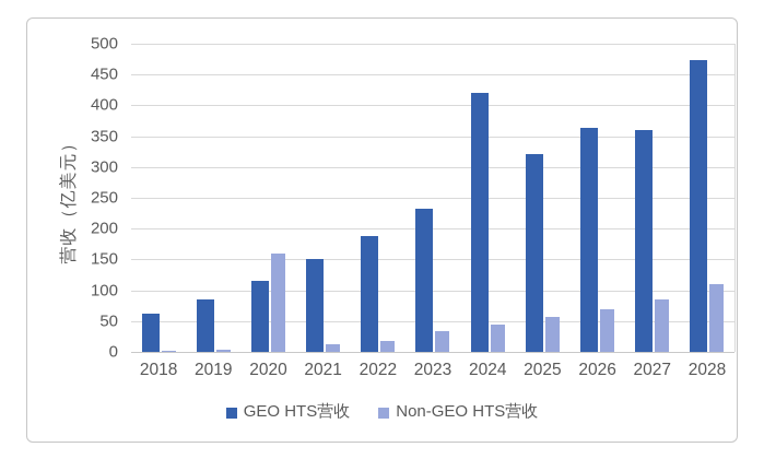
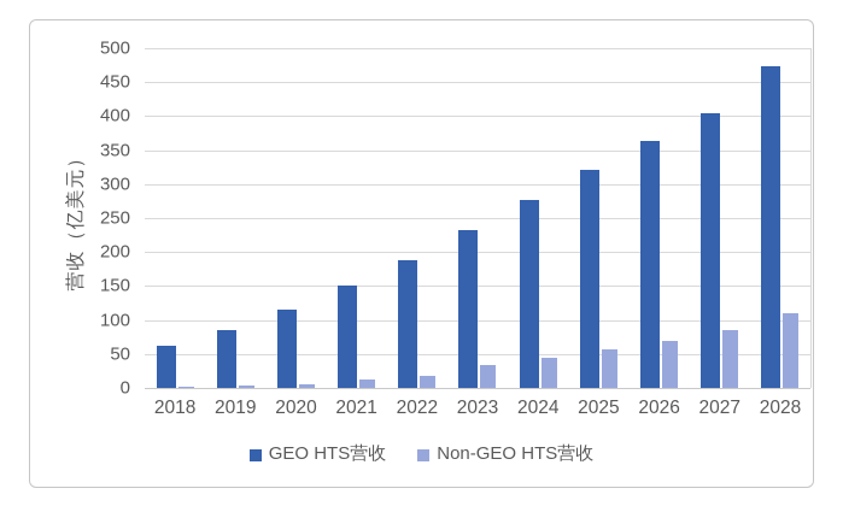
Non-GEO HTS营收/2020: 160 -> 10
GEO HTS营收/2024: 420 -> 280
GEO HTS营收/2027: 360 -> 400
